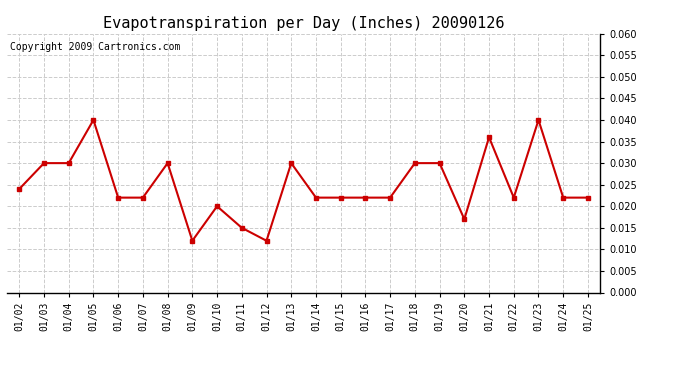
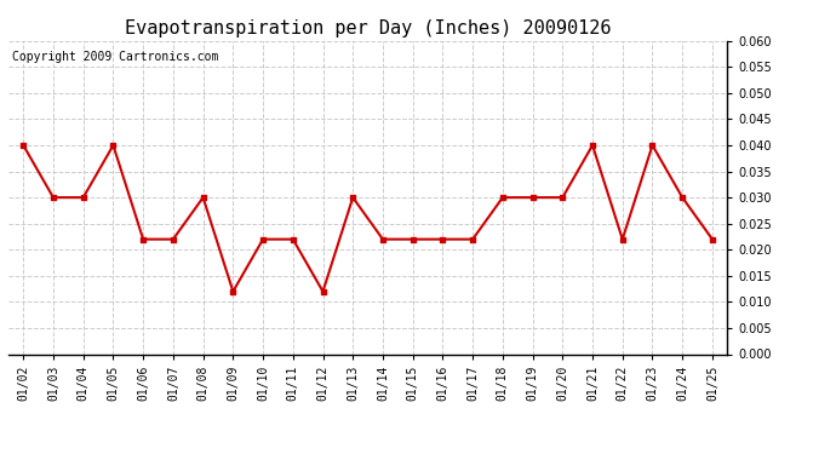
01/02: 0.024 -> 0.040
01/10: 0.020 -> 0.022
01/11: 0.015 -> 0.022
01/20: 0.017 -> 0.030
01/21: 0.036 -> 0.040
01/24: 0.022 -> 0.030
